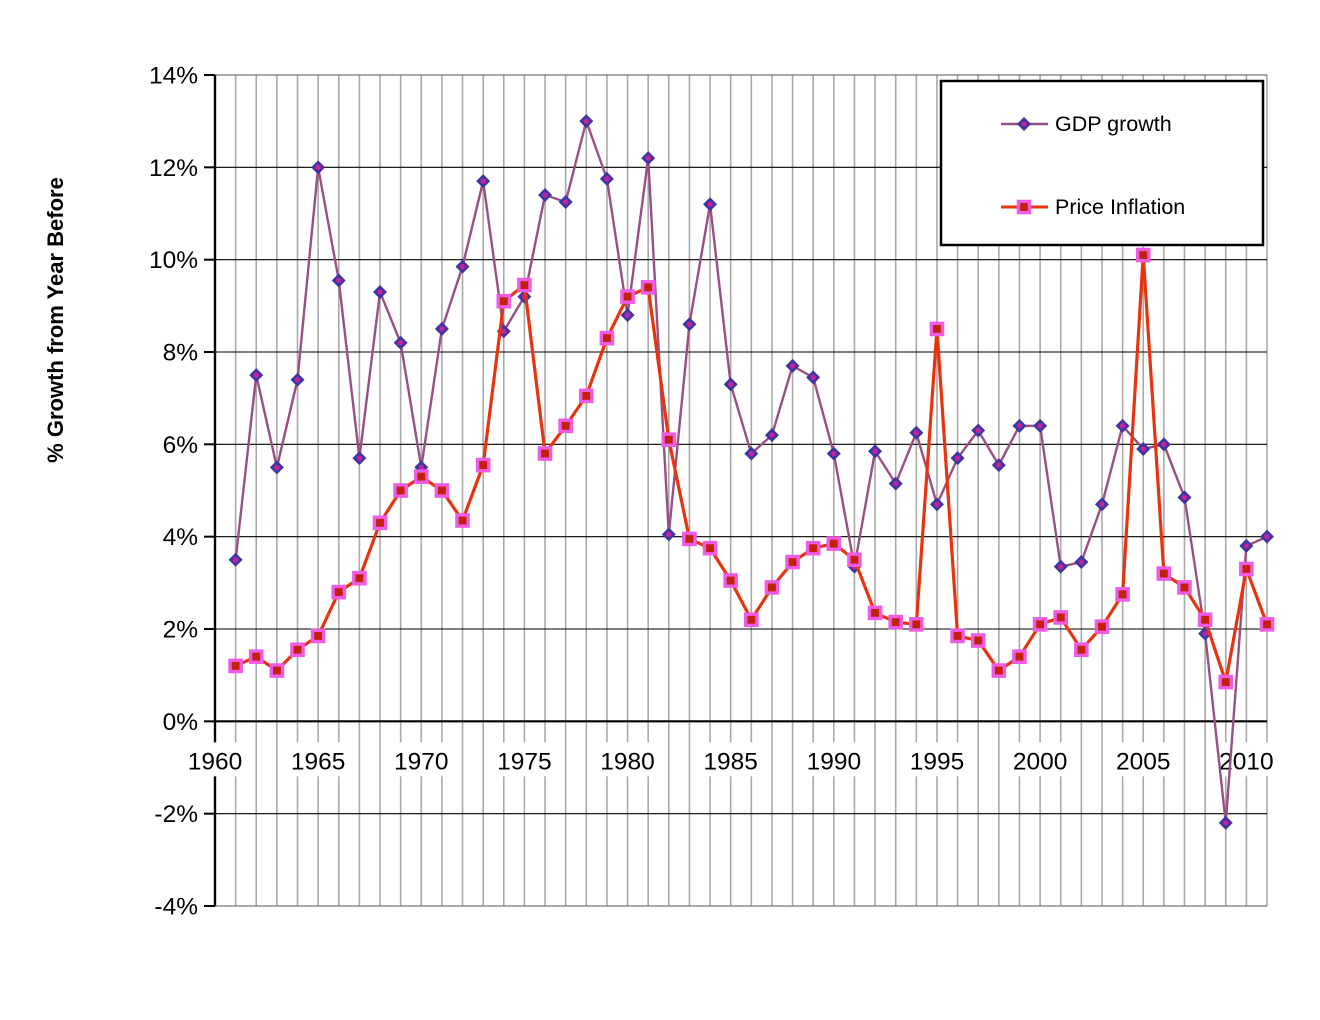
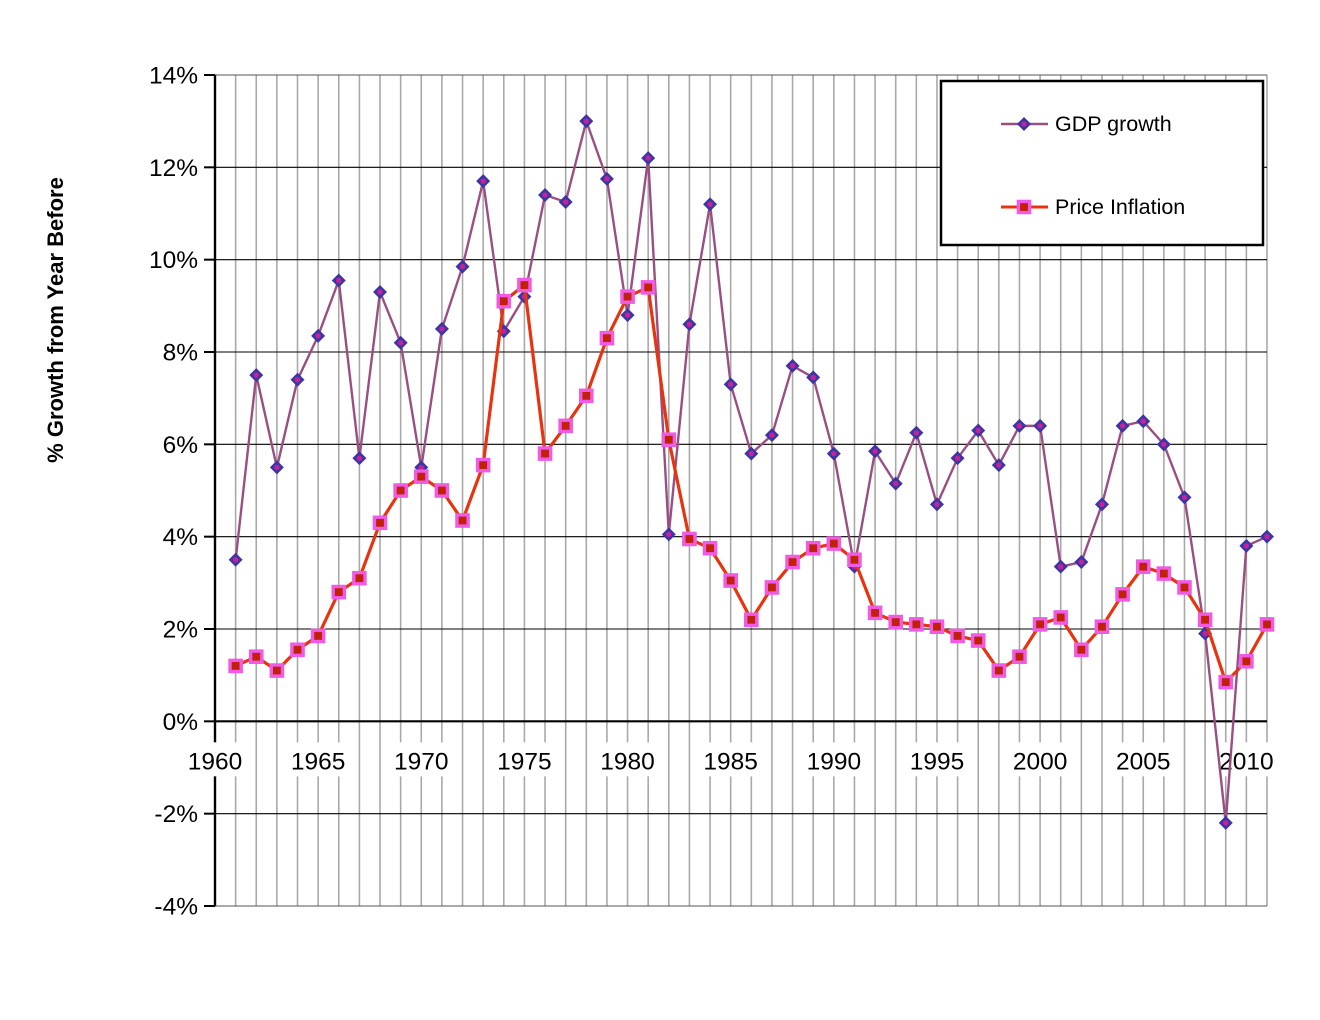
GDP growth/1965: 12.0% -> 8.3%
Price Inflation/1995: 8.5% -> 2.0%
GDP growth/2005: 5.9% -> 6.5%
Price Inflation/2005: 10.1% -> 3.4%
Price Inflation/2010: 3.3% -> 1.3%
